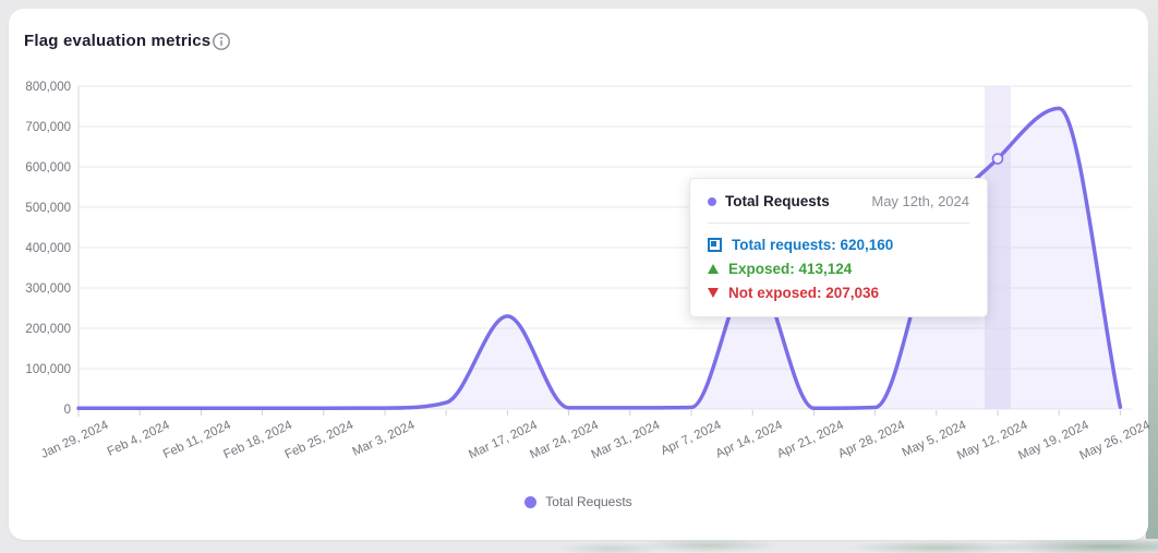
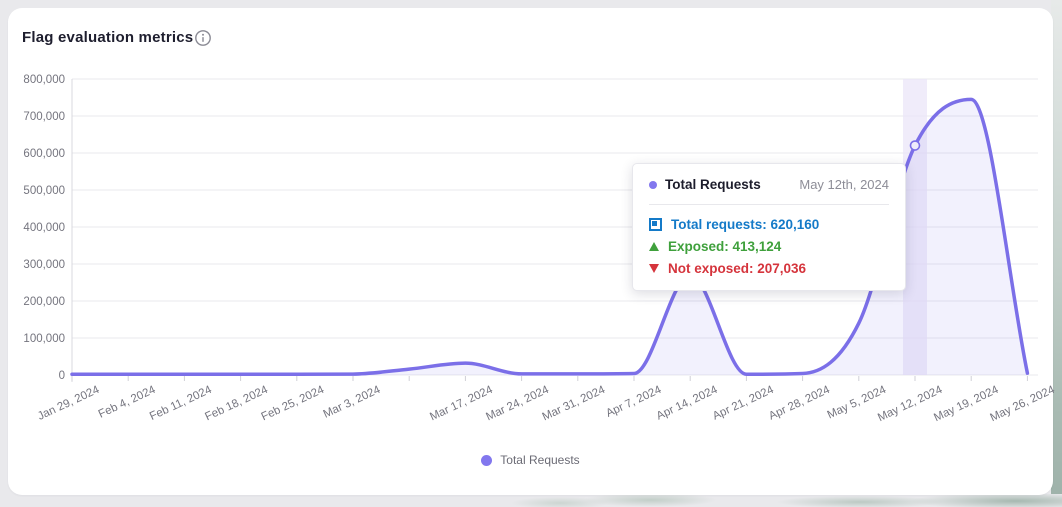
Mar 17, 2024: 230000 -> 30000
Apr 14, 2024: 340000 -> 270000
May 5, 2024: 440000 -> 140000
